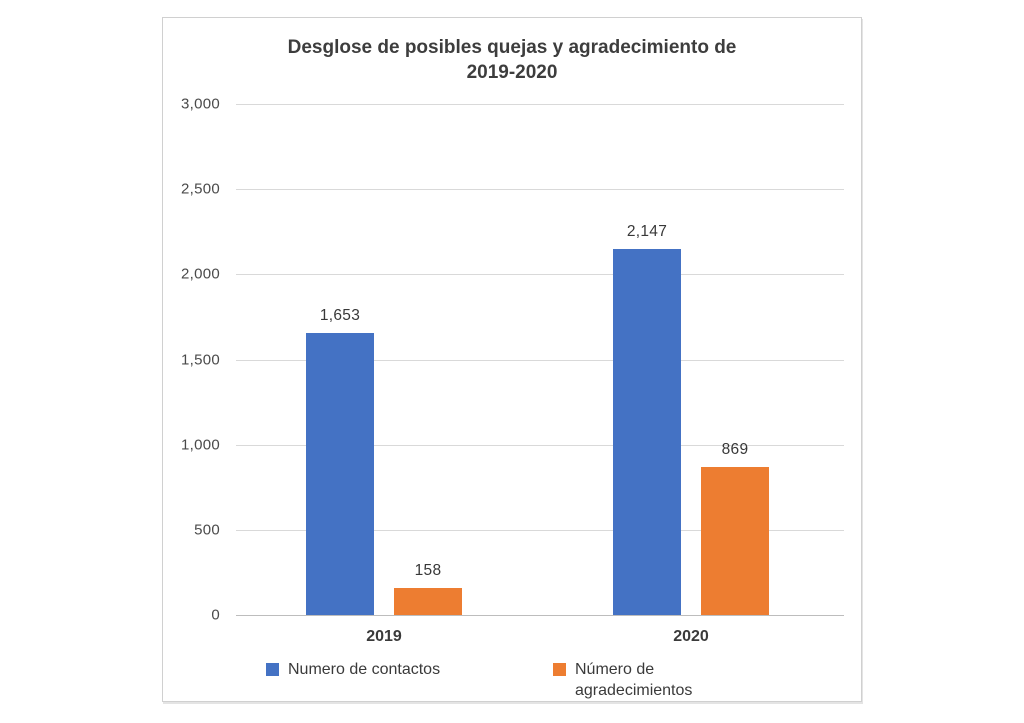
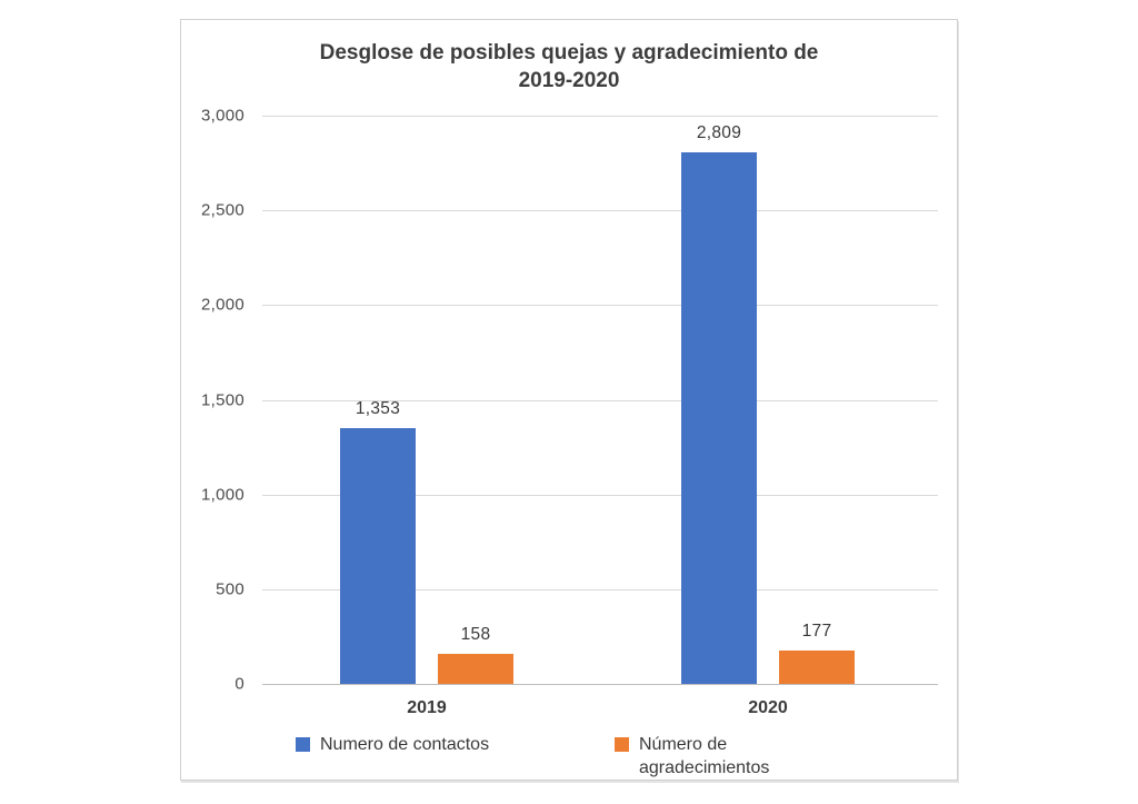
Numero de contactos/2019: 1,653 -> 1,353
Numero de contactos/2020: 2,147 -> 2,809
Número de agradecimientos/2020: 869 -> 177
